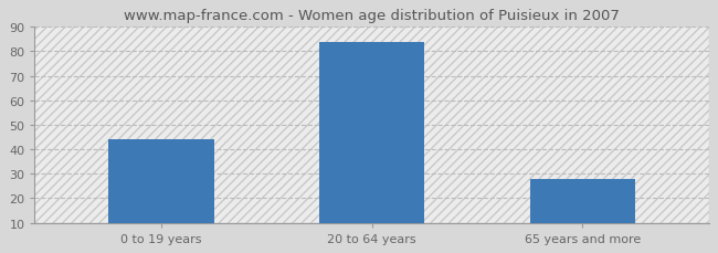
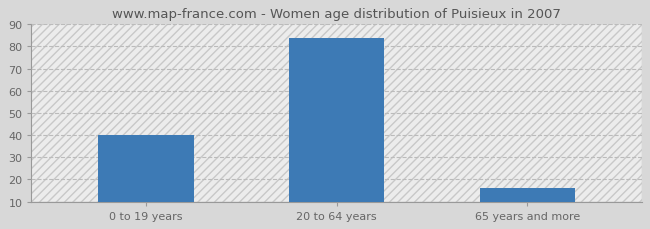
0 to 19 years: 44 -> 40
65 years and more: 28 -> 16
